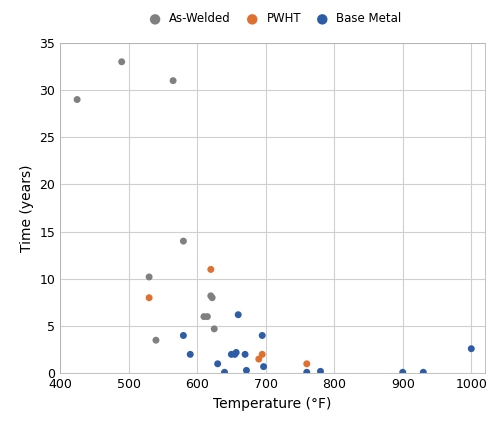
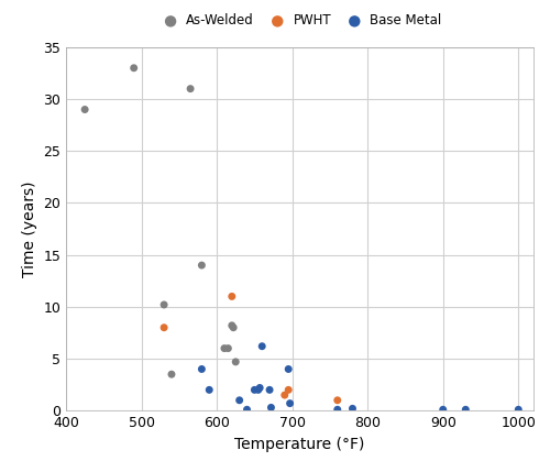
Base Metal/1000: 2.6 -> 0.1
